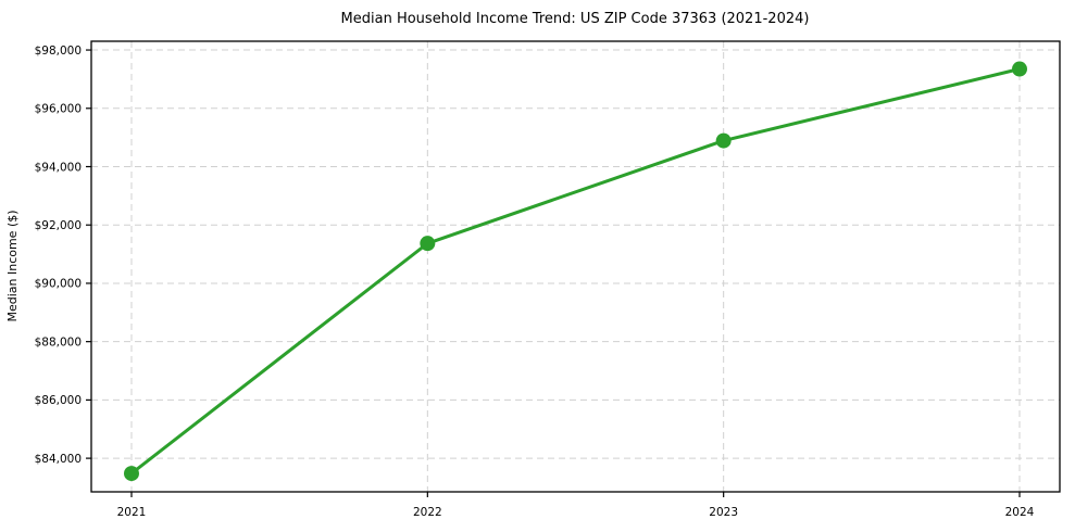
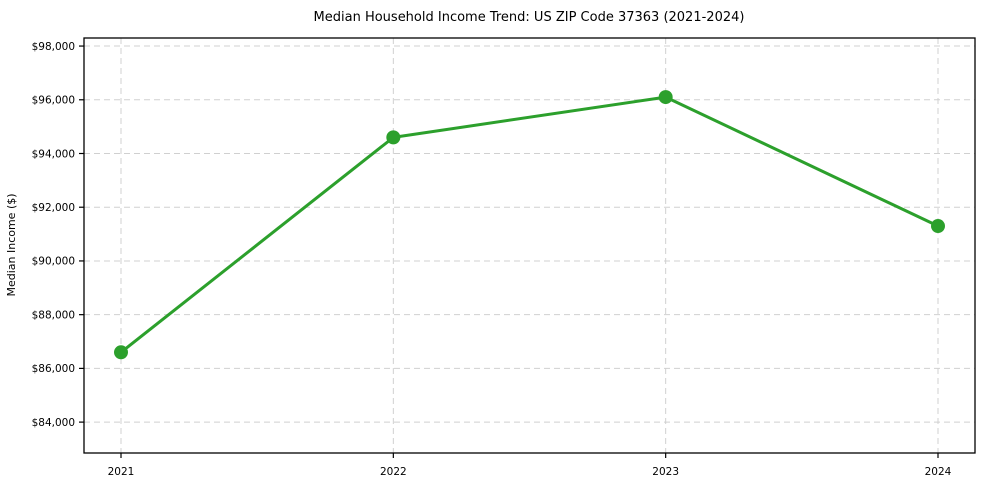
2021: $83500 -> $86600
2022: $91400 -> $94600
2023: $94900 -> $96100
2024: $97400 -> $91300
